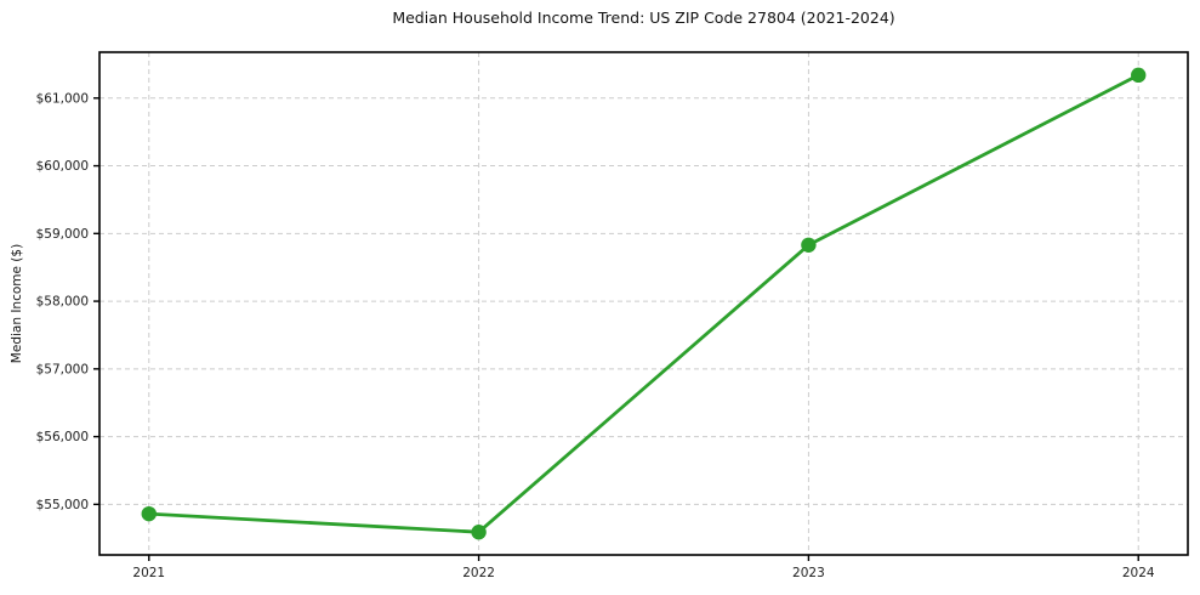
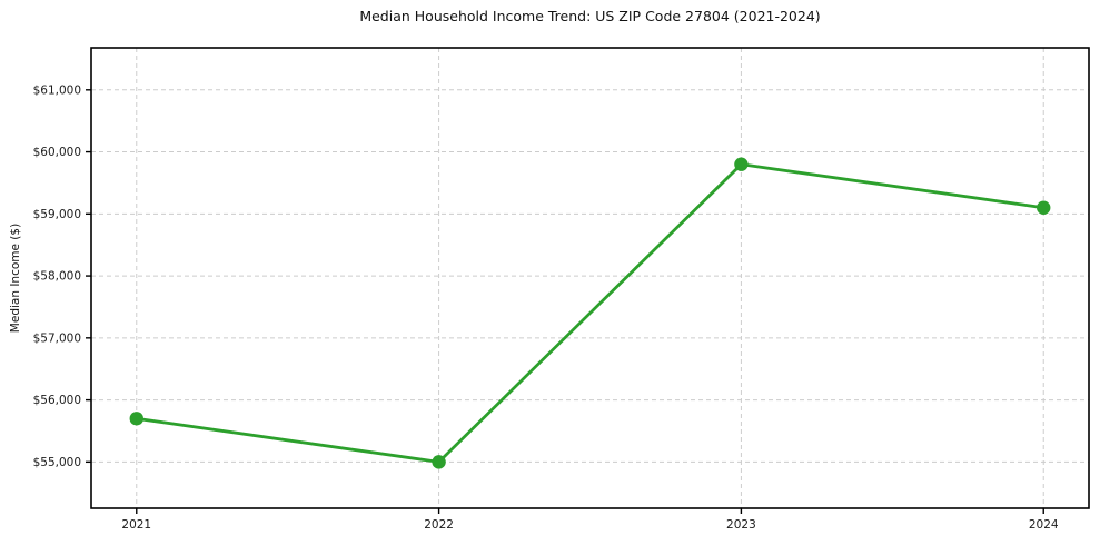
2021: $54900 -> $55700
2022: $54600 -> $55000
2023: $58800 -> $59800
2024: $61300 -> $59100
